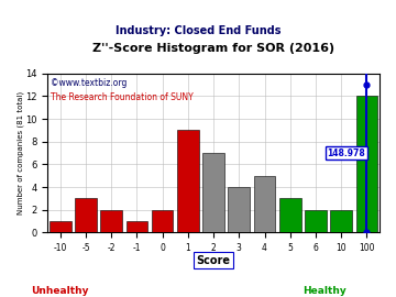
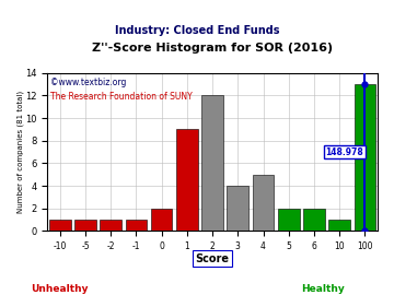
-5: 3 -> 1
-2: 2 -> 1
2: 7 -> 12
5: 3 -> 2
10: 2 -> 1
100: 12 -> 13
